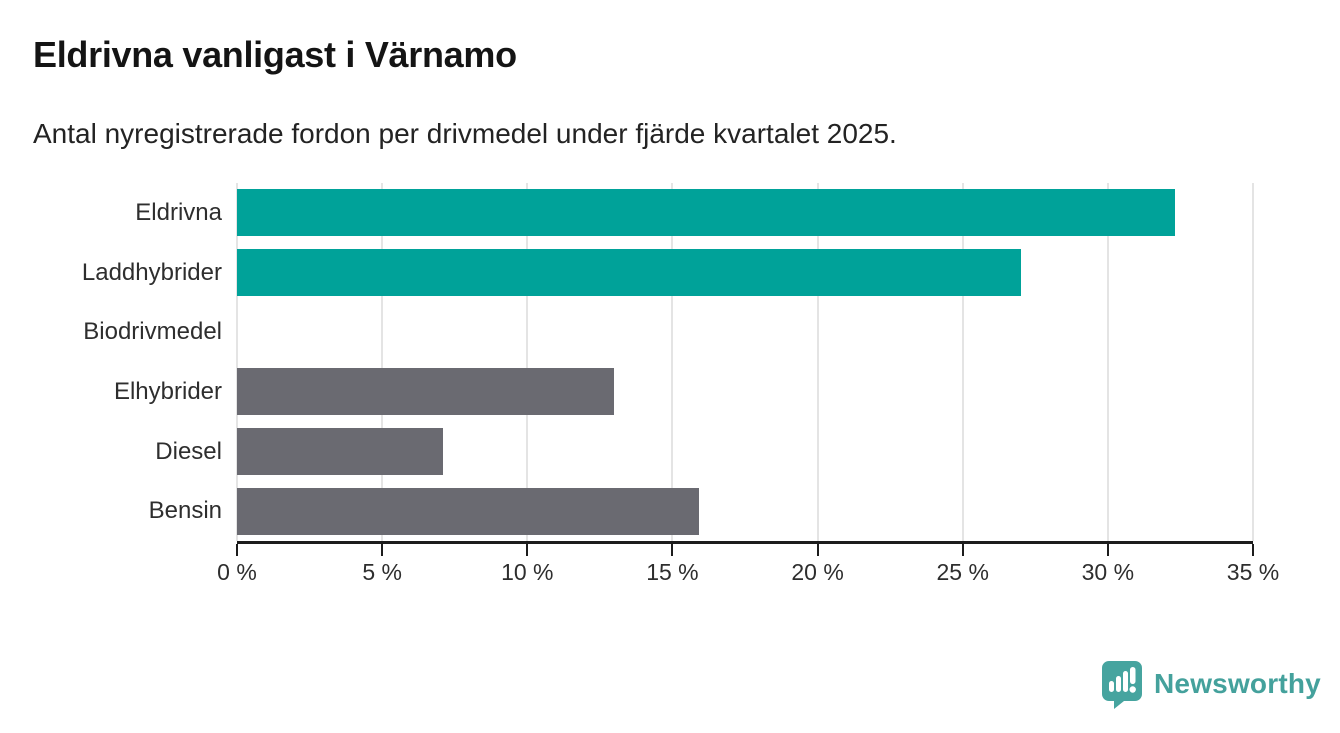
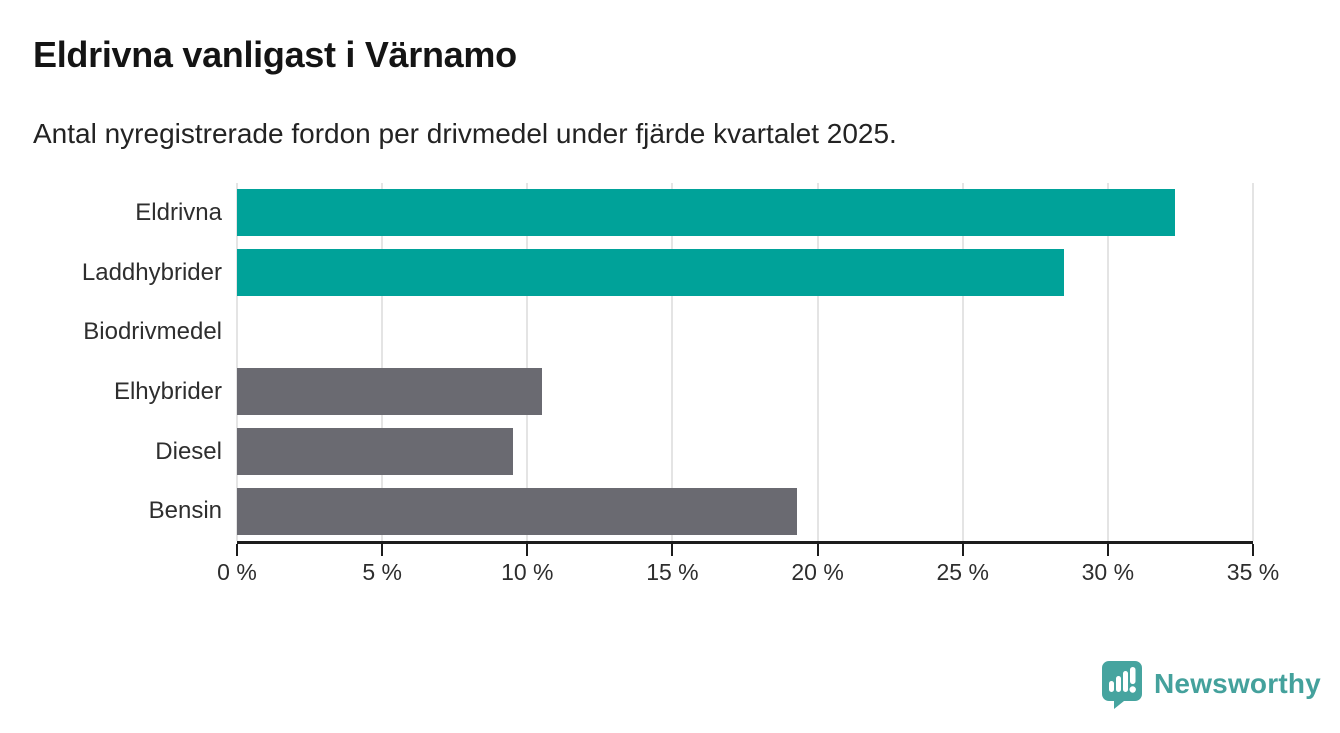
Laddhybrider: 27.0% -> 28.5%
Elhybrider: 13.0% -> 10.5%
Diesel: 7.1% -> 9.5%
Bensin: 15.9% -> 19.3%
